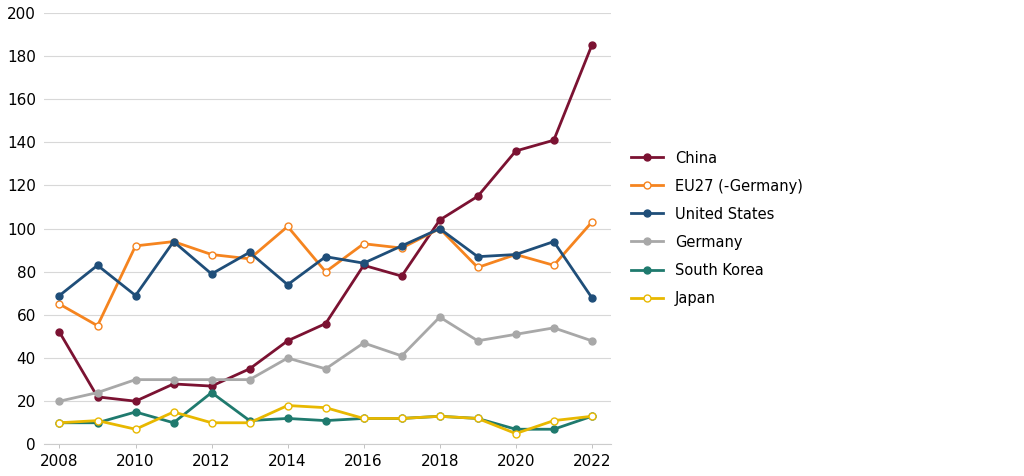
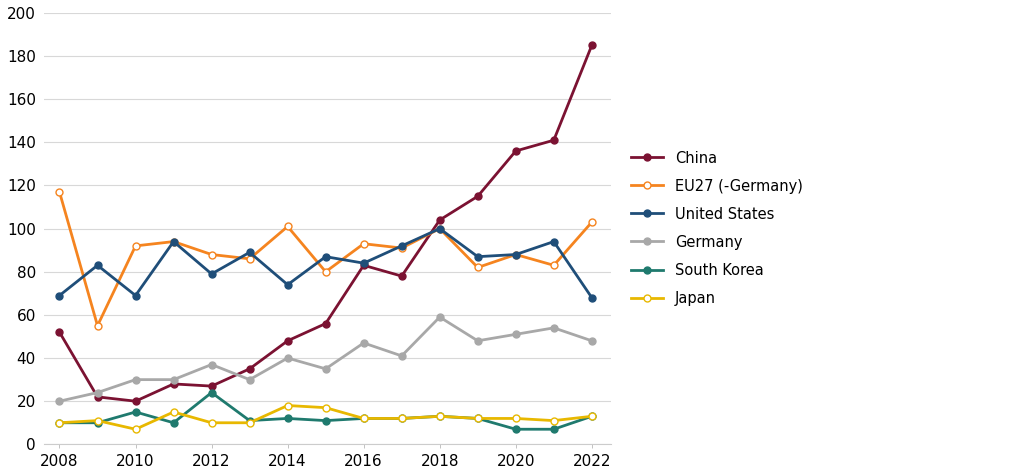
EU27 (-Germany)/2008: 65 -> 117
Germany/2012: 30 -> 37
Japan/2020: 5 -> 12
